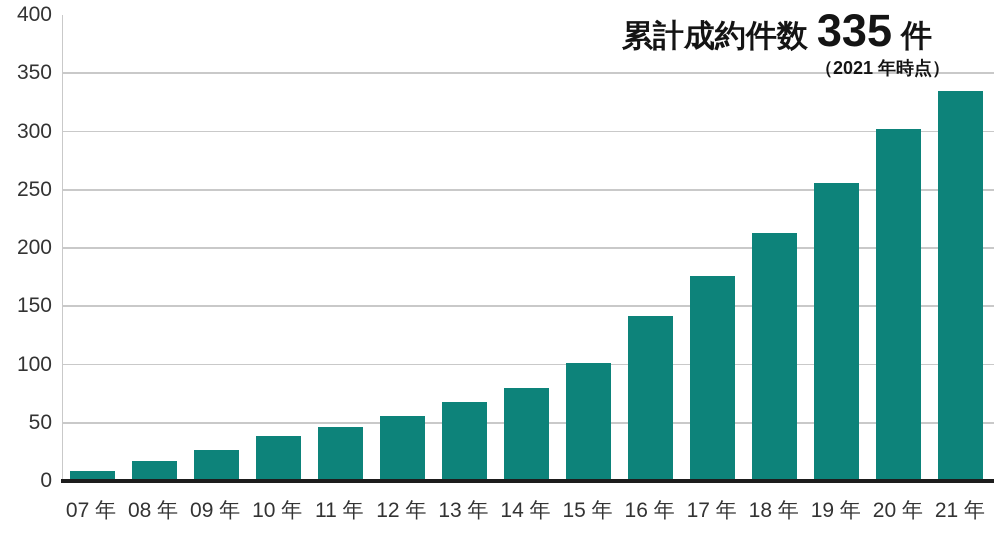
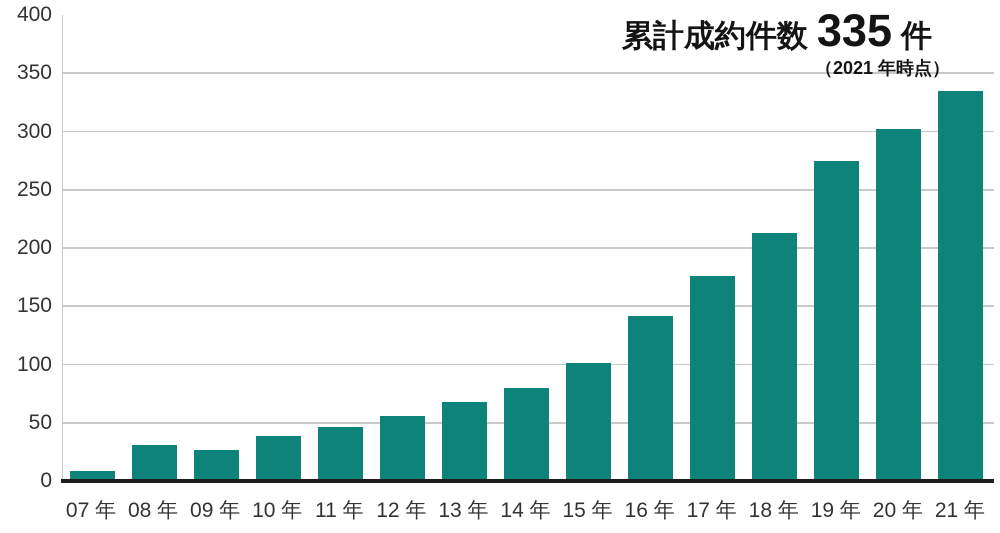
08 年: 17 -> 31
19 年: 256 -> 275
